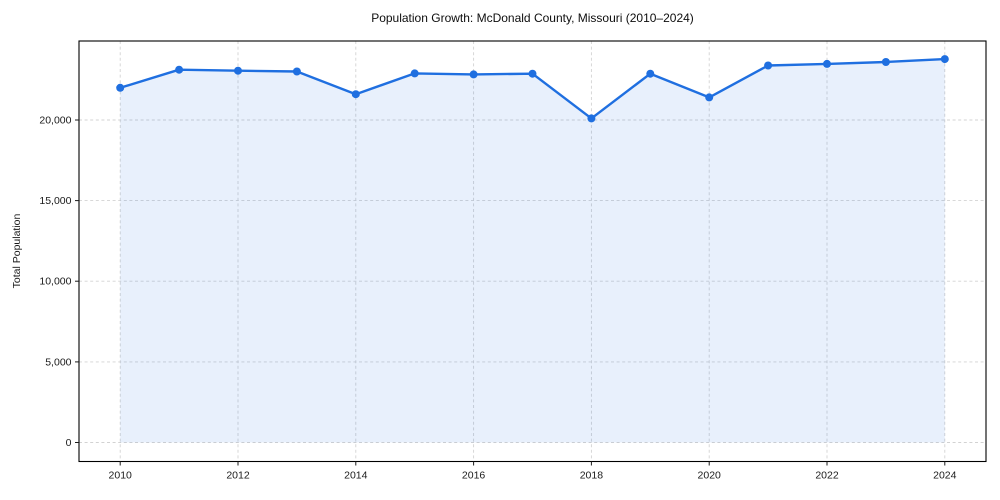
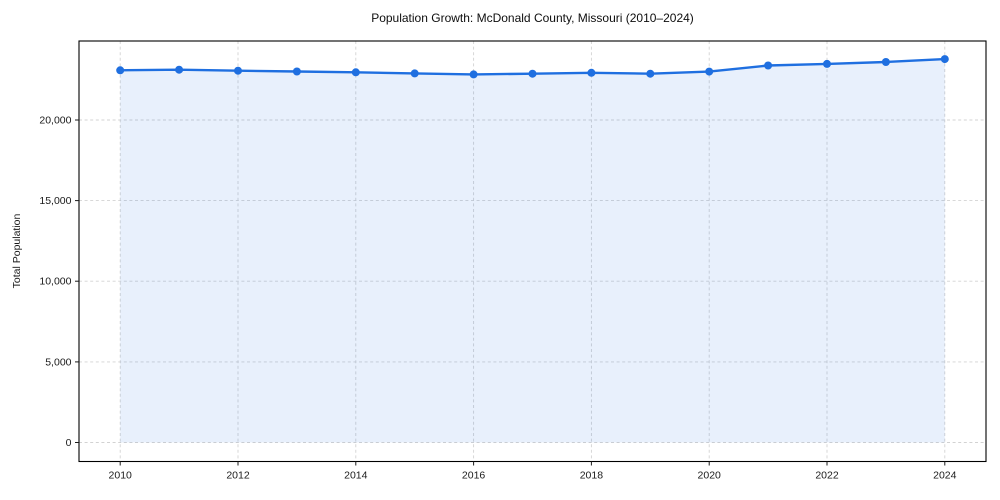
2010: 22000 -> 23100
2014: 21600 -> 23000
2018: 20100 -> 22900
2020: 21400 -> 23000
